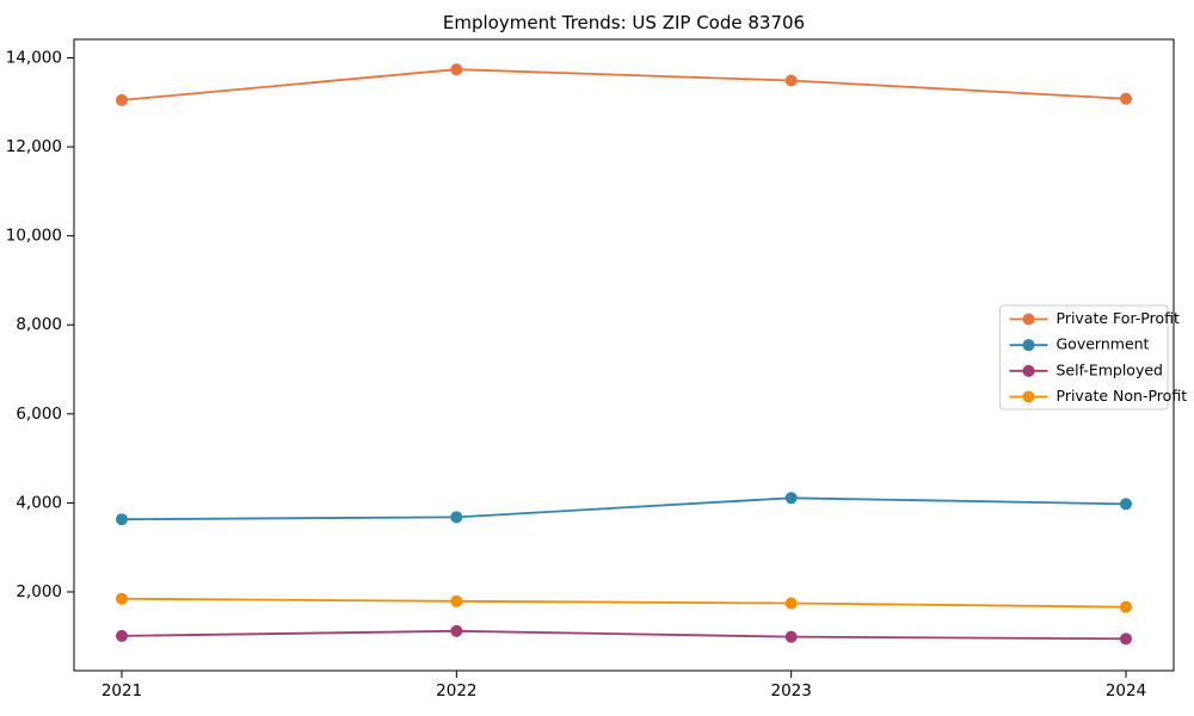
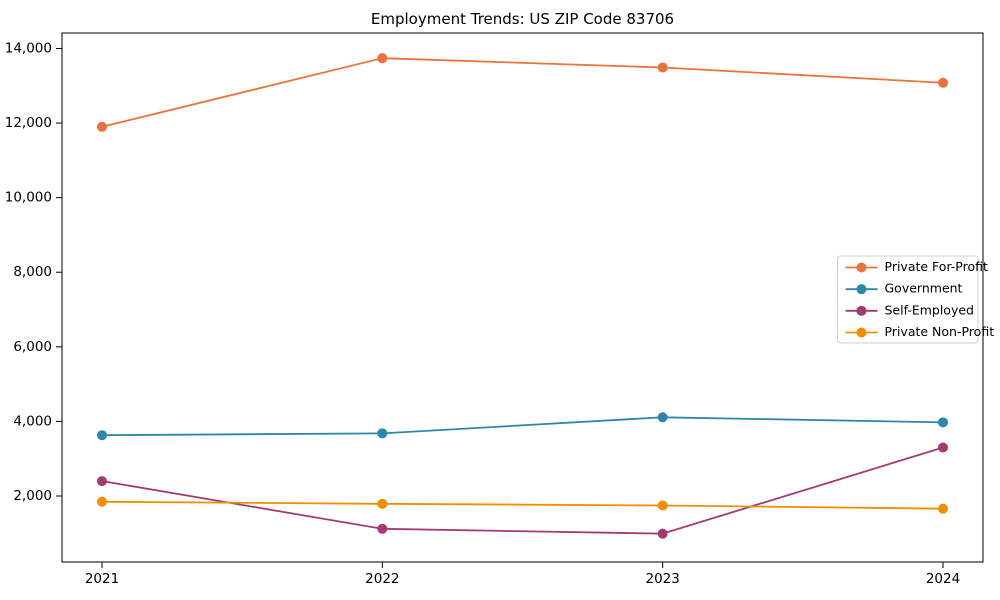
Private For-Profit/2021: 13000 -> 11900
Self-Employed/2021: 1000 -> 2400
Self-Employed/2024: 900 -> 3300
